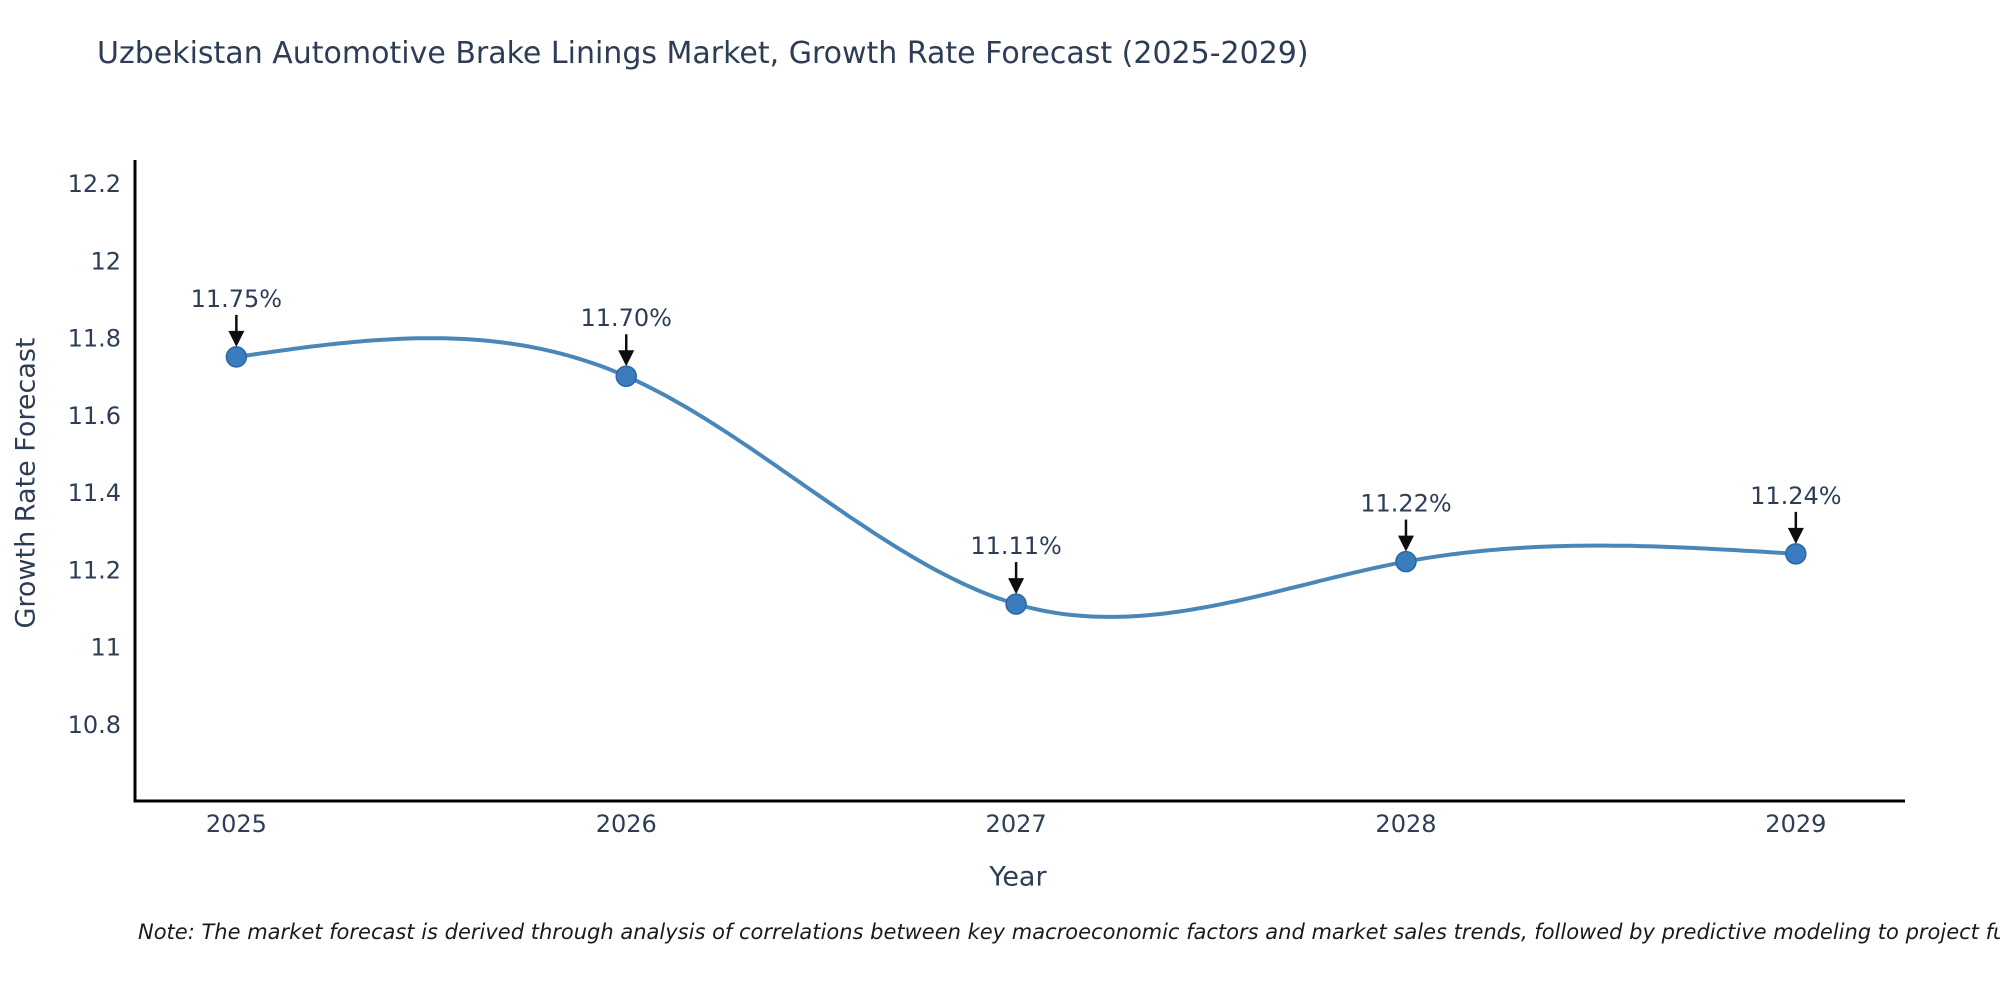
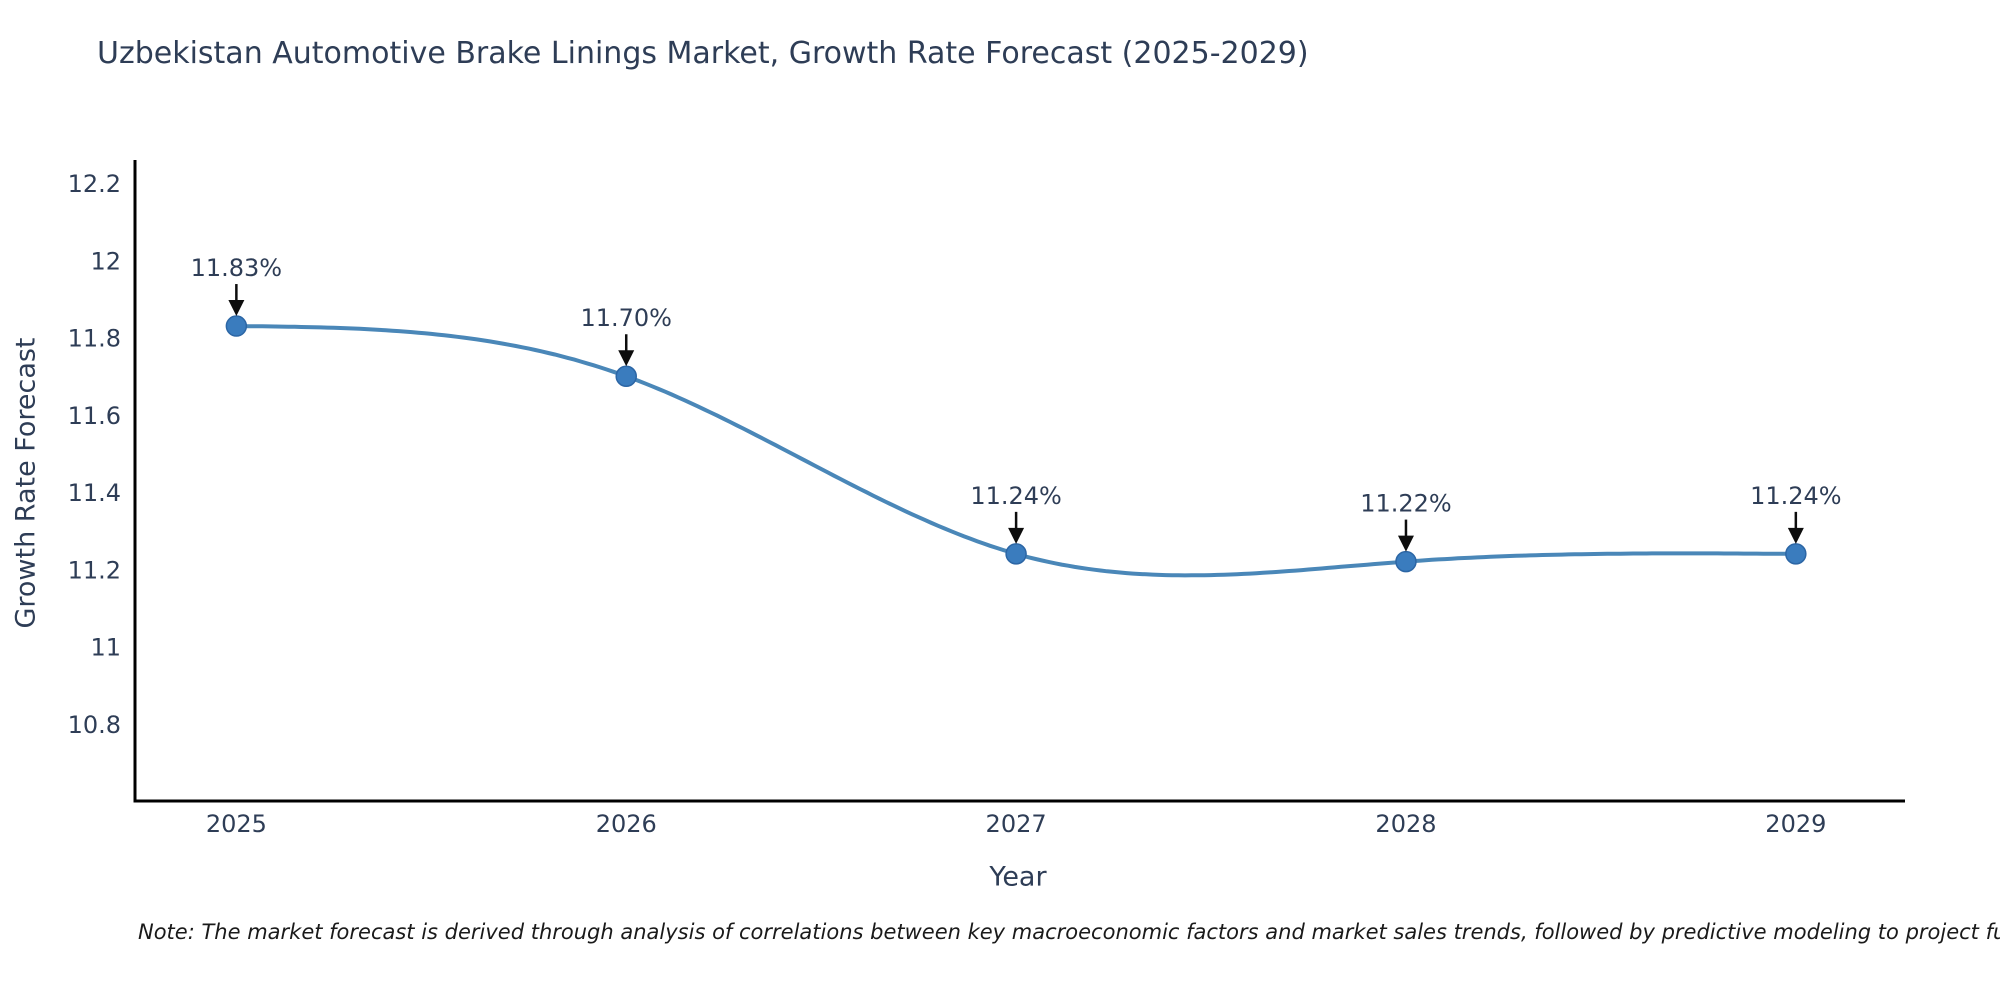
2025: 11.75% -> 11.83%
2027: 11.11% -> 11.24%
